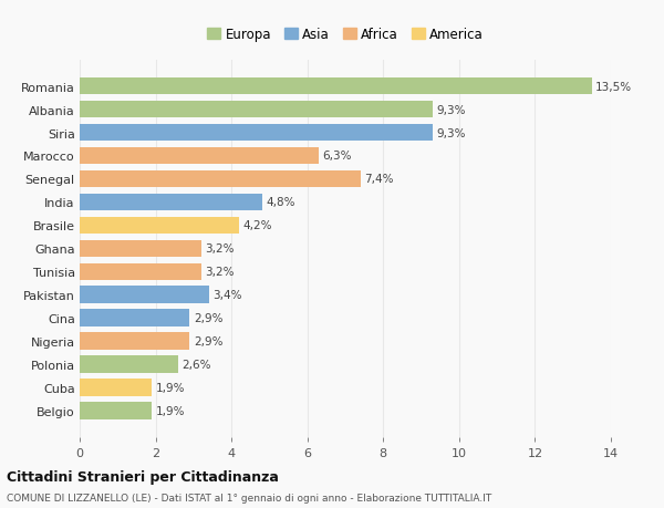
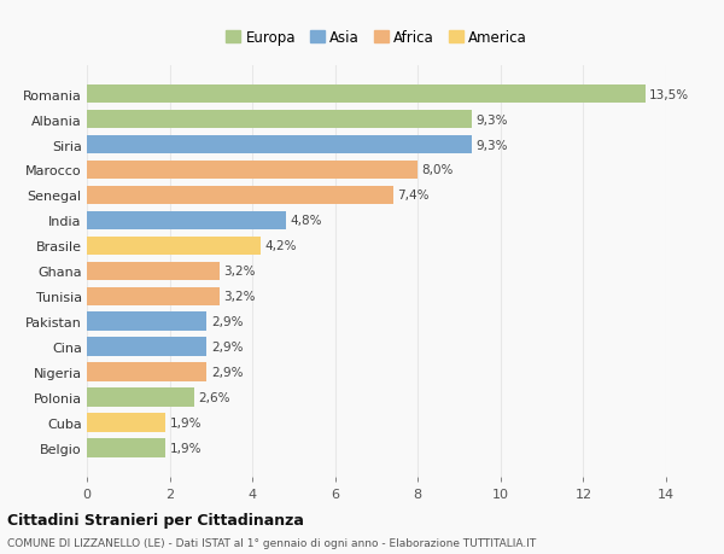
Marocco: 6,3% -> 8,0%
Pakistan: 3,4% -> 2,9%
